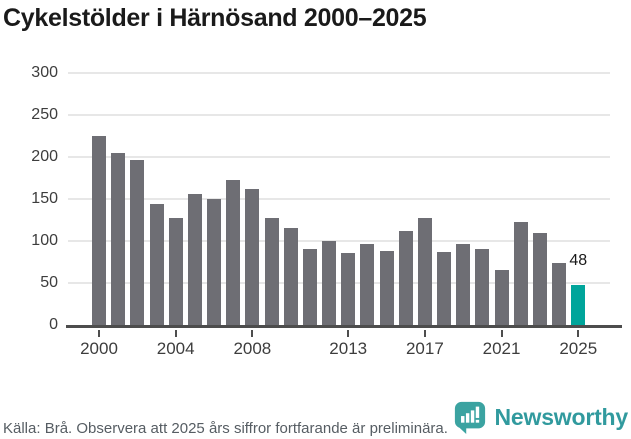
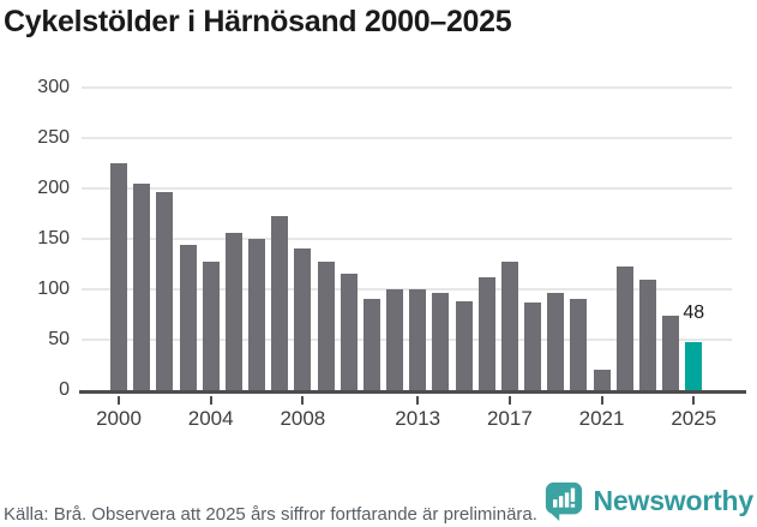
2008: 160 -> 140
2013: 90 -> 100
2021: 60 -> 20
